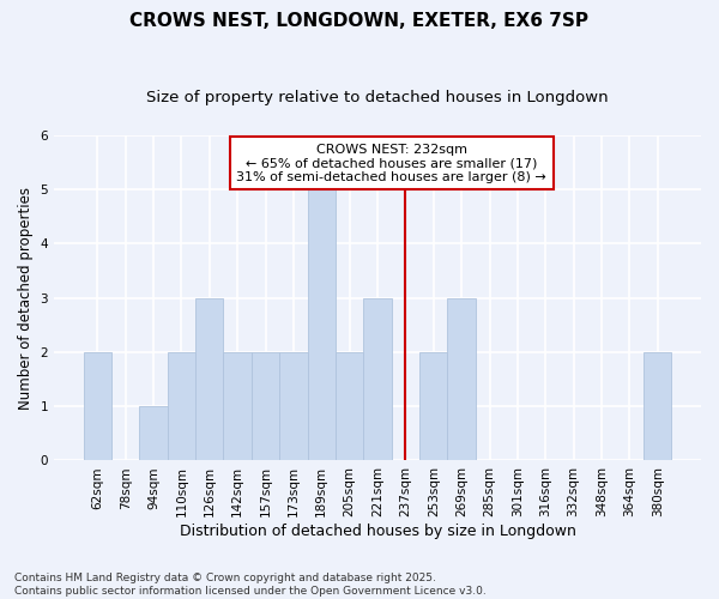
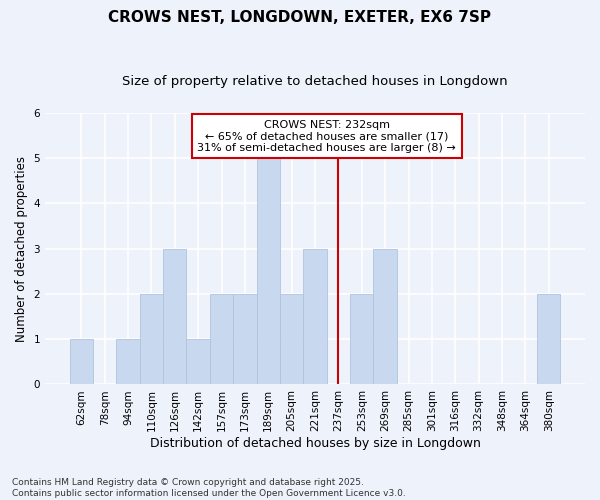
62sqm: 2 -> 1
142sqm: 2 -> 1
